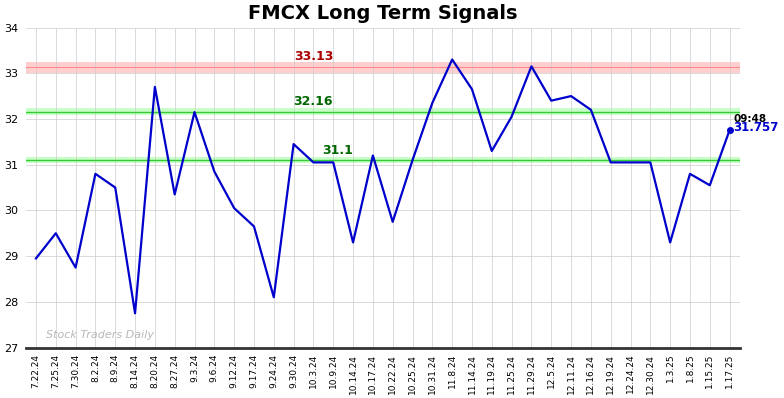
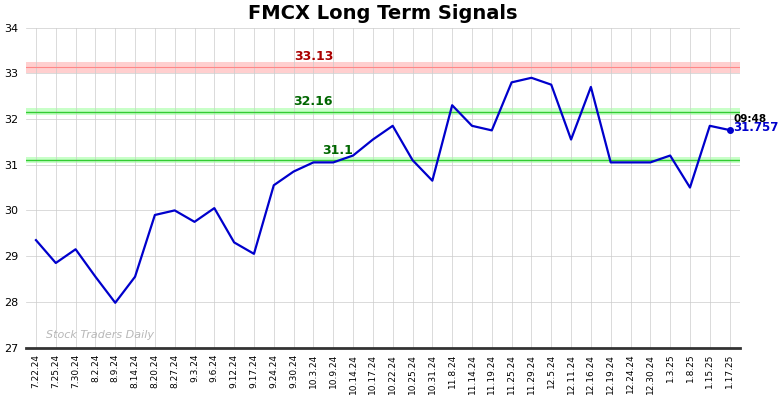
7.22.24: 28.95 -> 29.35
7.25.24: 29.50 -> 28.85
7.30.24: 28.75 -> 29.15
8.2.24: 30.80 -> 28.55
8.9.24: 30.50 -> 27.98
8.14.24: 27.75 -> 28.55
8.20.24: 32.70 -> 29.90
8.27.24: 30.35 -> 30.00
9.3.24: 32.15 -> 29.75
9.6.24: 30.85 -> 30.05
9.12.24: 30.05 -> 29.30
9.17.24: 29.65 -> 29.05
9.24.24: 28.10 -> 30.55
9.30.24: 31.45 -> 30.85
10.14.24: 29.30 -> 31.20
10.17.24: 31.20 -> 31.55
10.22.24: 29.75 -> 31.85
10.31.24: 32.35 -> 30.65
11.8.24: 33.30 -> 32.30
11.14.24: 32.65 -> 31.85
11.19.24: 31.30 -> 31.75
11.25.24: 32.05 -> 32.80
11.29.24: 33.15 -> 32.90
12.5.24: 32.40 -> 32.75
12.11.24: 32.50 -> 31.55
12.16.24: 32.20 -> 32.70
1.3.25: 29.30 -> 31.20
1.8.25: 30.80 -> 30.50
1.15.25: 30.55 -> 31.85
